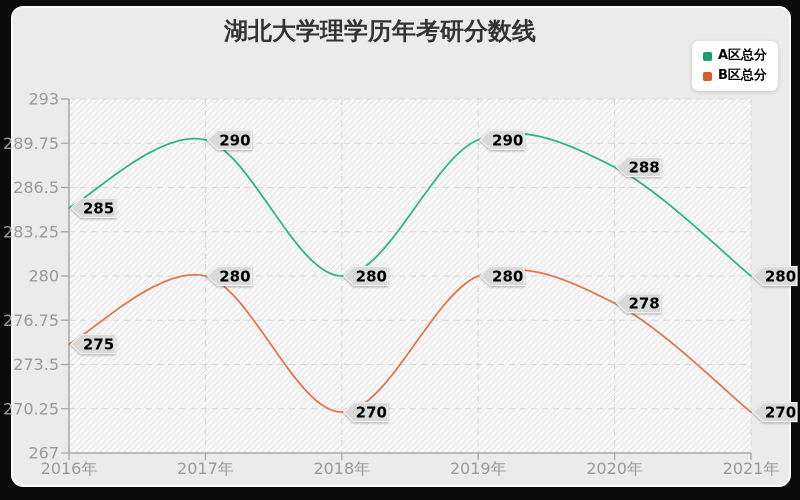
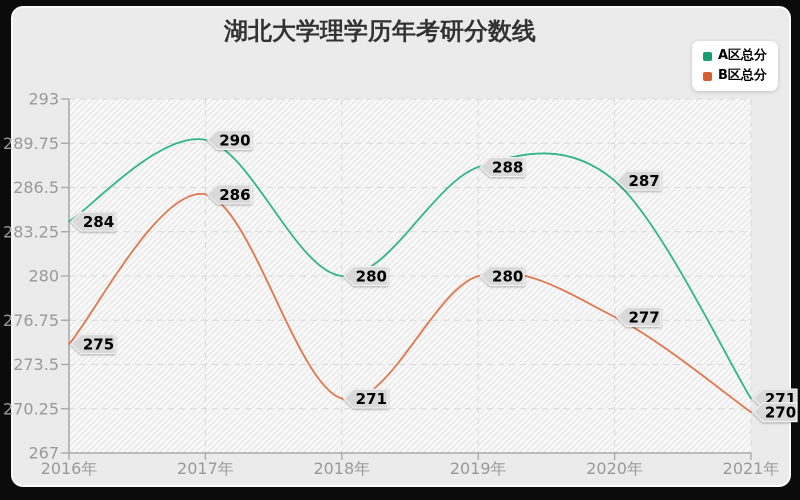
A区总分/2016年: 285 -> 284
B区总分/2017年: 280 -> 286
B区总分/2018年: 270 -> 271
A区总分/2019年: 290 -> 288
A区总分/2020年: 288 -> 287
B区总分/2020年: 278 -> 277
A区总分/2021年: 280 -> 271
